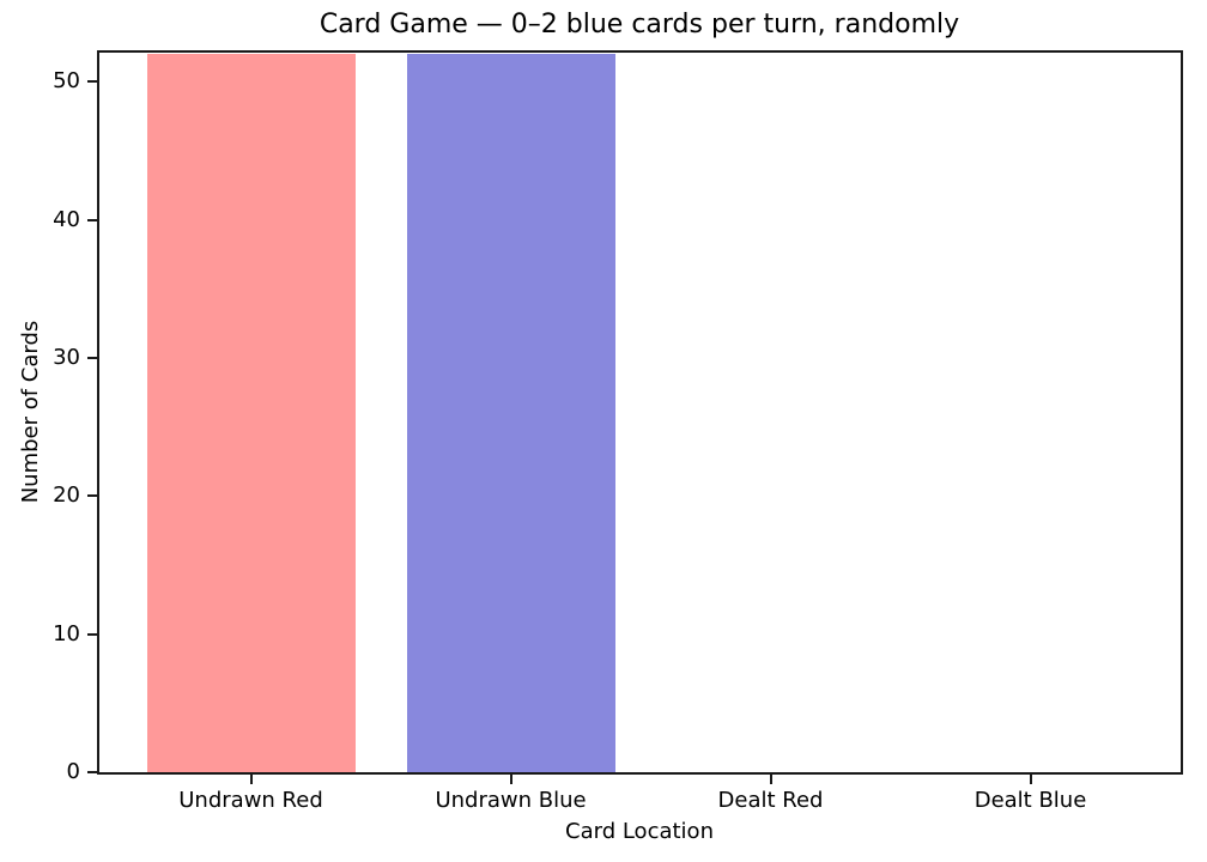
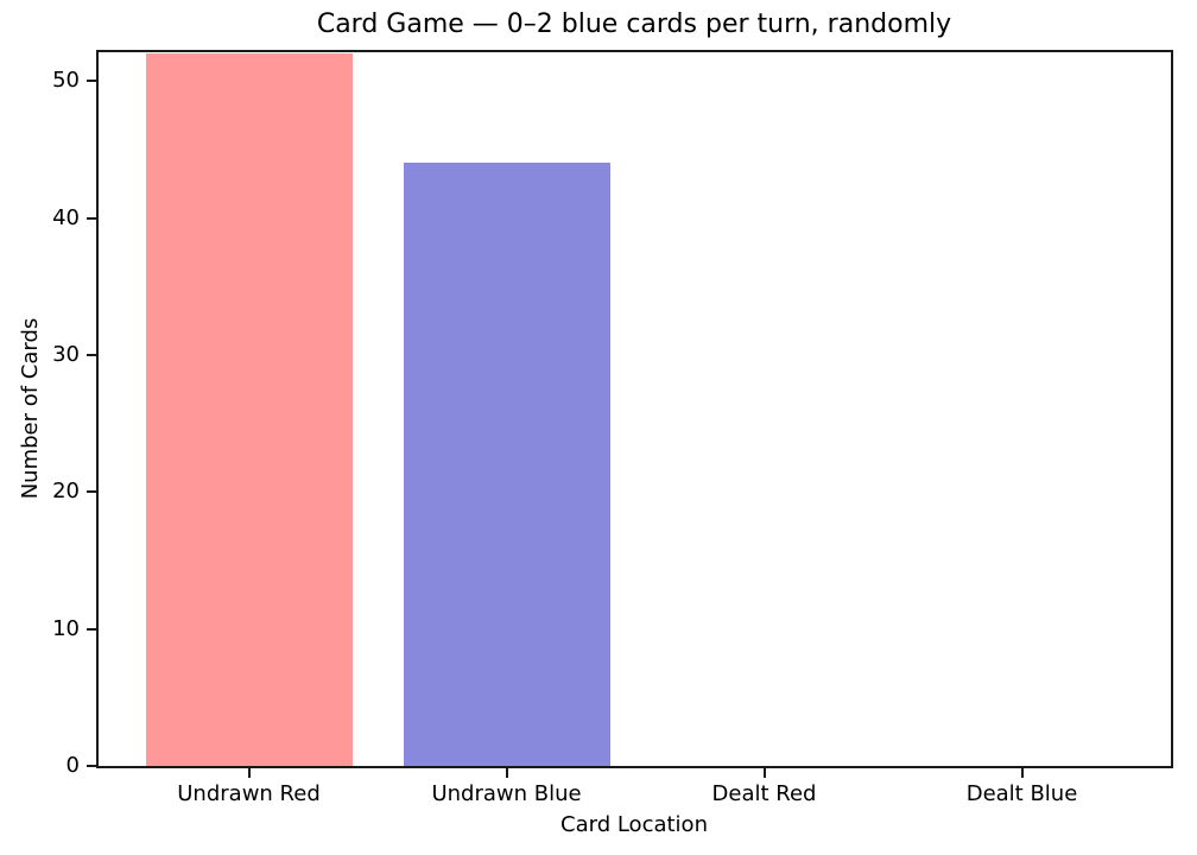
Undrawn Blue: 52 -> 44
